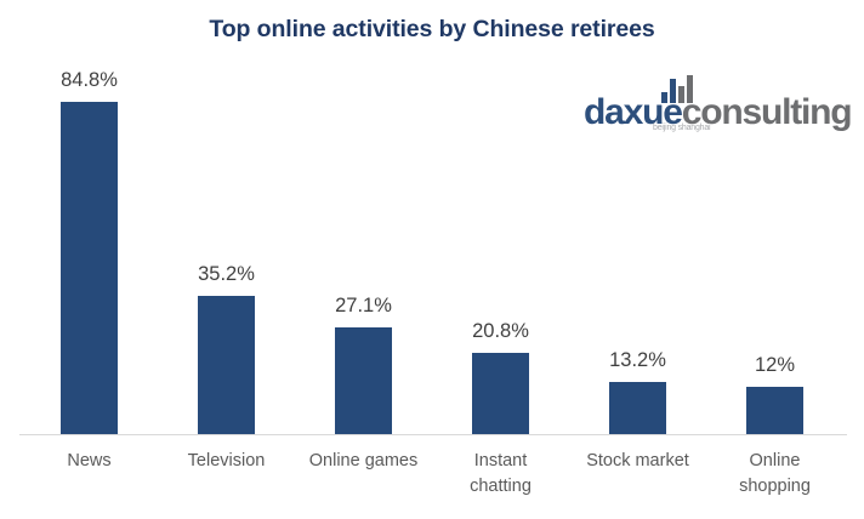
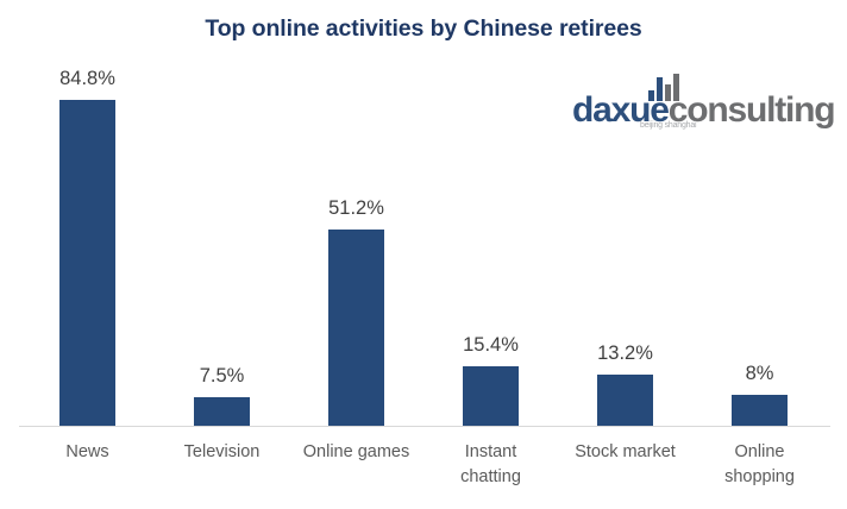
Television: 35.2% -> 7.5%
Online games: 27.1% -> 51.2%
Instant chatting: 20.8% -> 15.4%
Online shopping: 12% -> 8%
